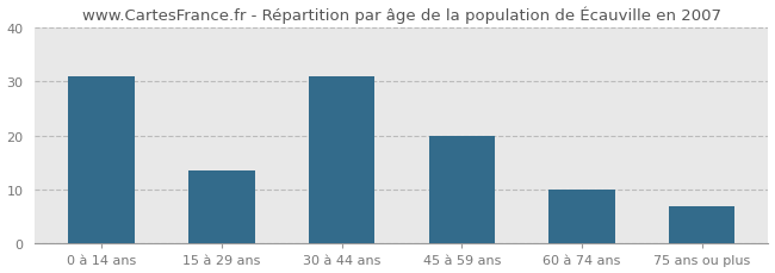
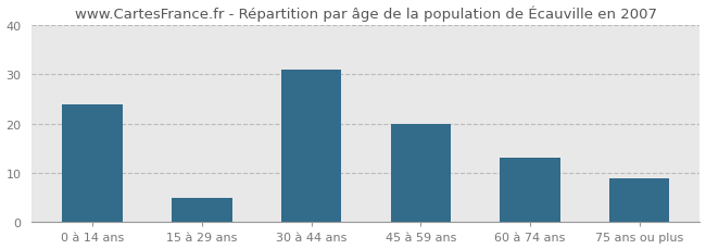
0 à 14 ans: 31.0 -> 24.0
15 à 29 ans: 13.5 -> 5.0
60 à 74 ans: 10.0 -> 13.0
75 ans ou plus: 7.0 -> 9.0
